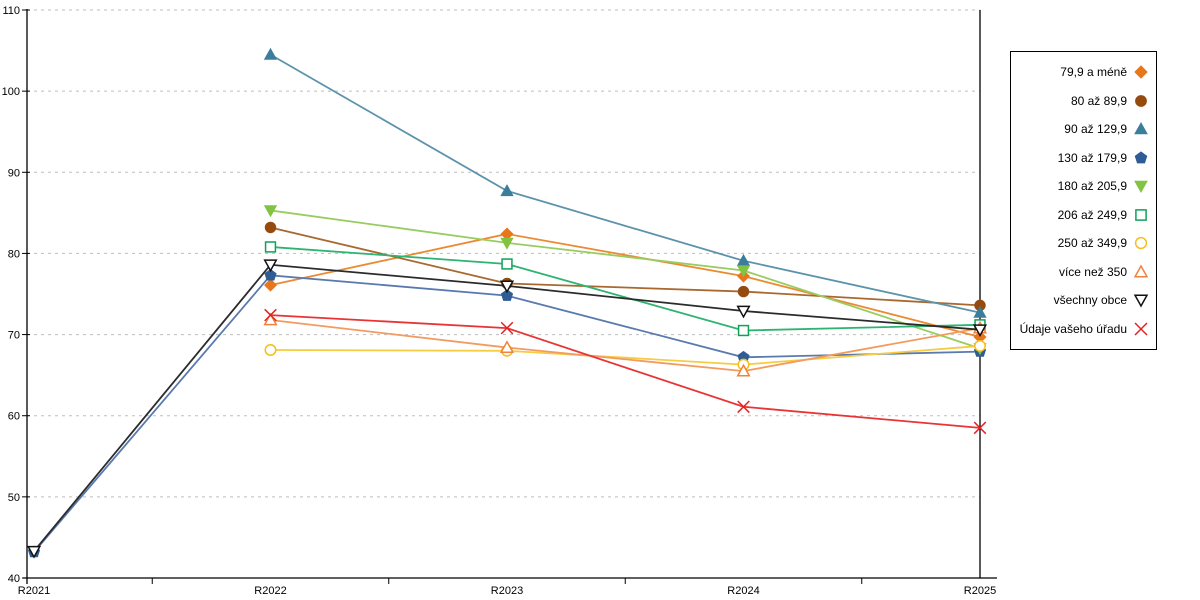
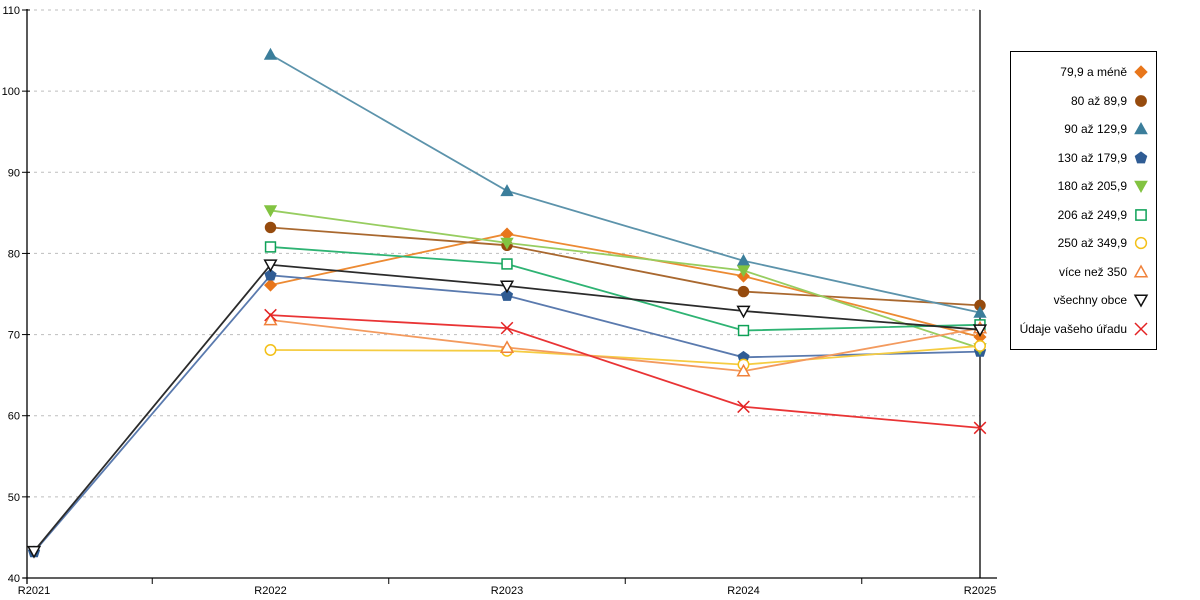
80 až 89,9/R2023: 76 -> 81
